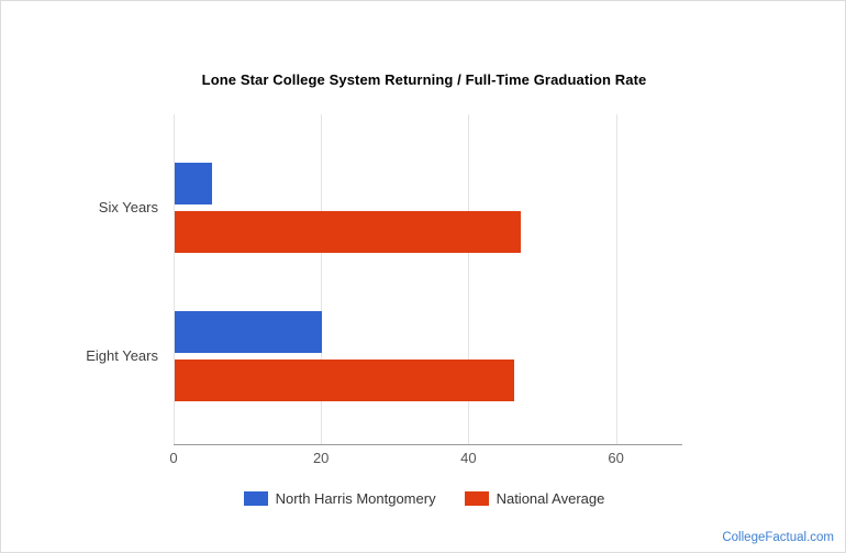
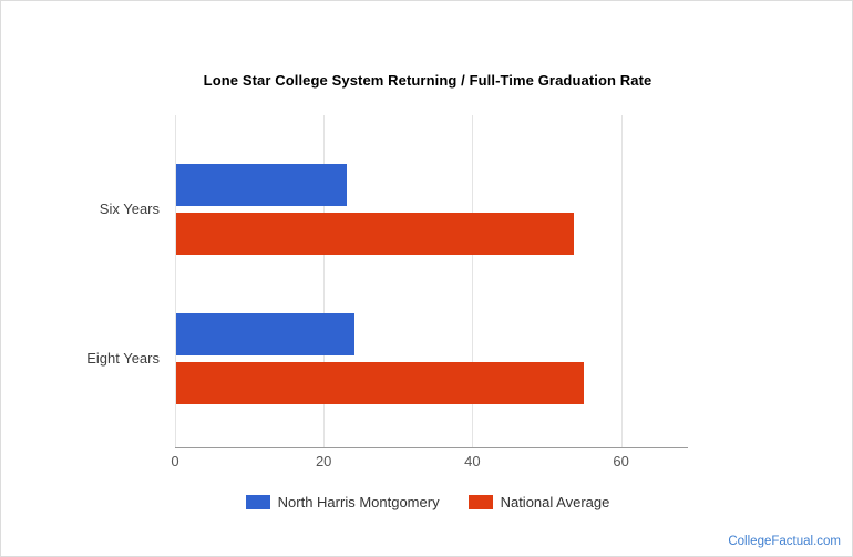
North Harris Montgomery/Six Years: 5 -> 23
National Average/Six Years: 47 -> 54
North Harris Montgomery/Eight Years: 20 -> 24
National Average/Eight Years: 46 -> 55
